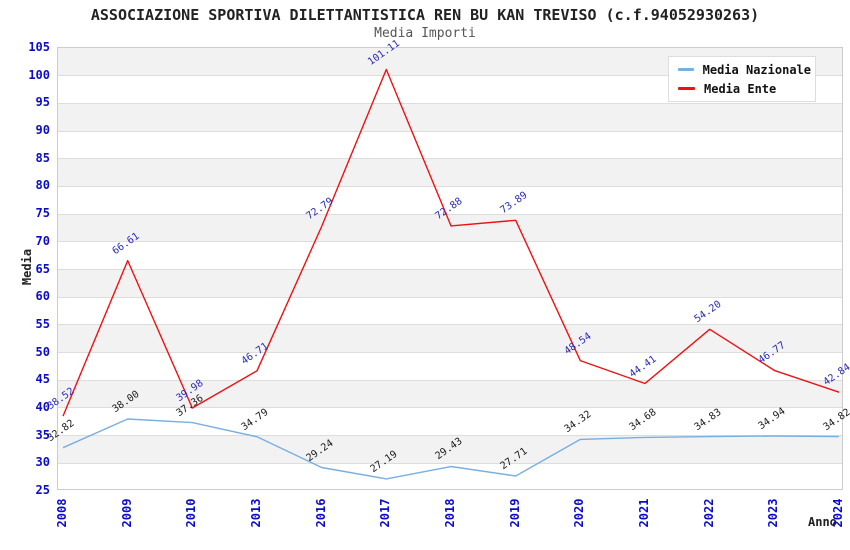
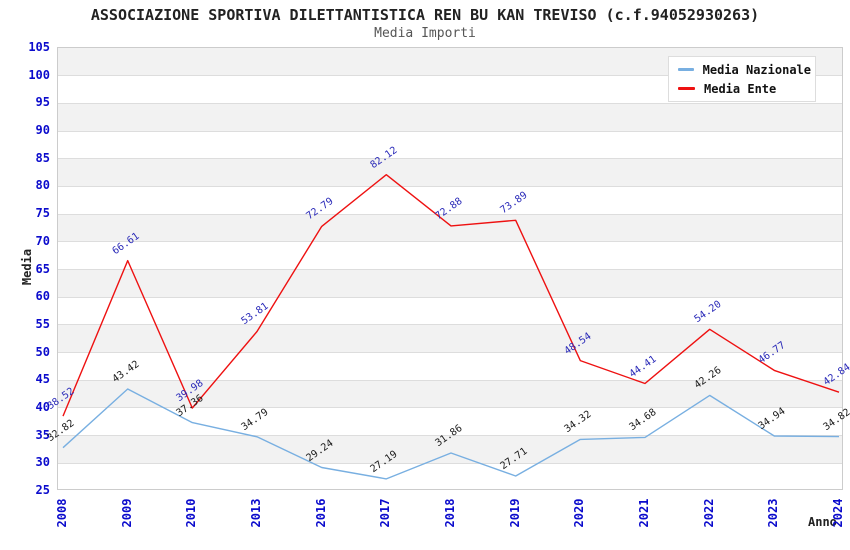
Media Nazionale/2009: 38.00 -> 43.42
Media Ente/2013: 46.71 -> 53.81
Media Ente/2017: 101.11 -> 82.12
Media Nazionale/2018: 29.43 -> 31.86
Media Nazionale/2022: 34.83 -> 42.26
